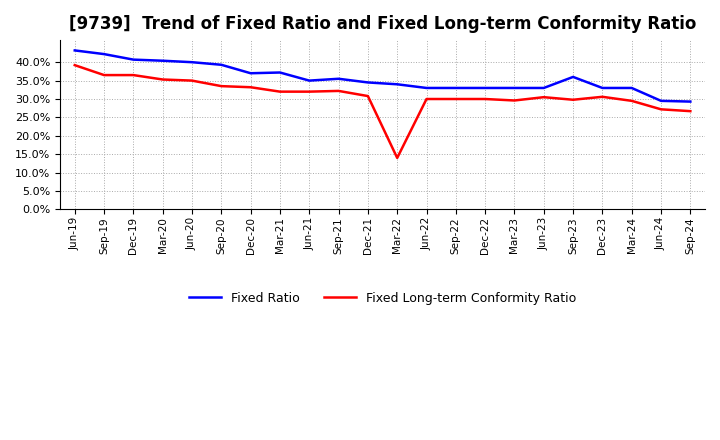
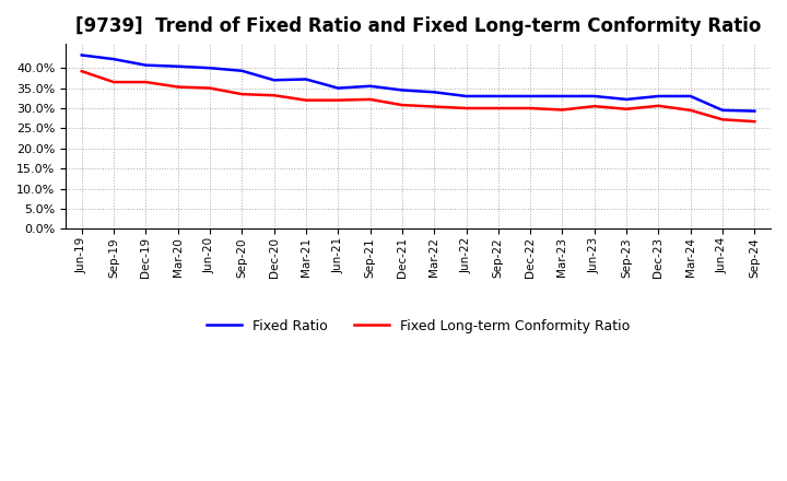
Fixed Long-term Conformity Ratio/Mar-22: 14.0% -> 30.4%
Fixed Ratio/Sep-23: 36.0% -> 32.2%
